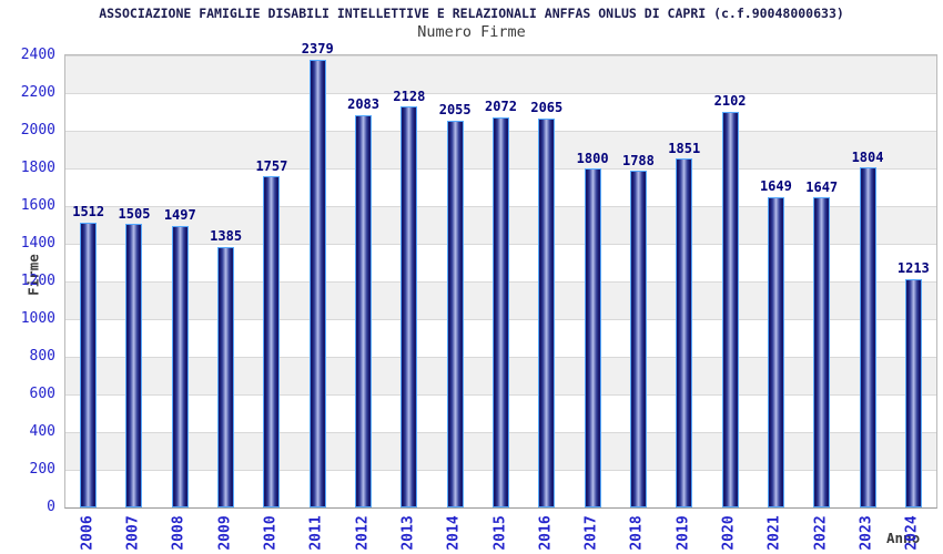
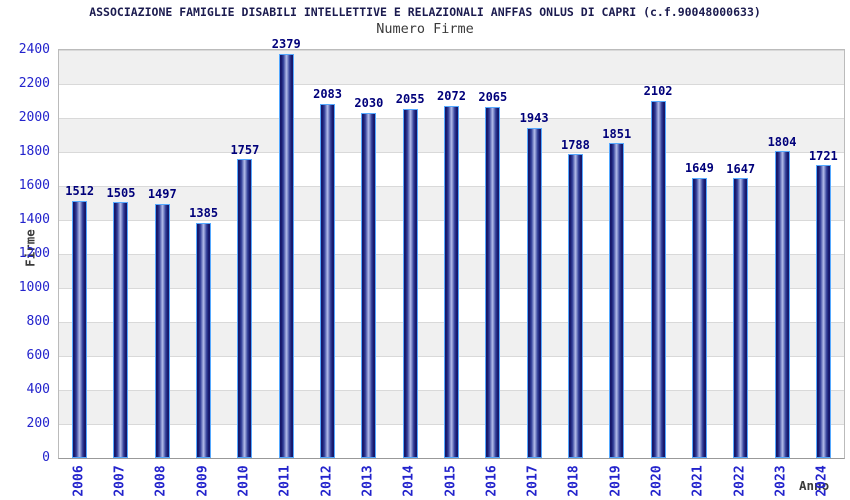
2013: 2128 -> 2030
2017: 1800 -> 1943
2024: 1213 -> 1721
